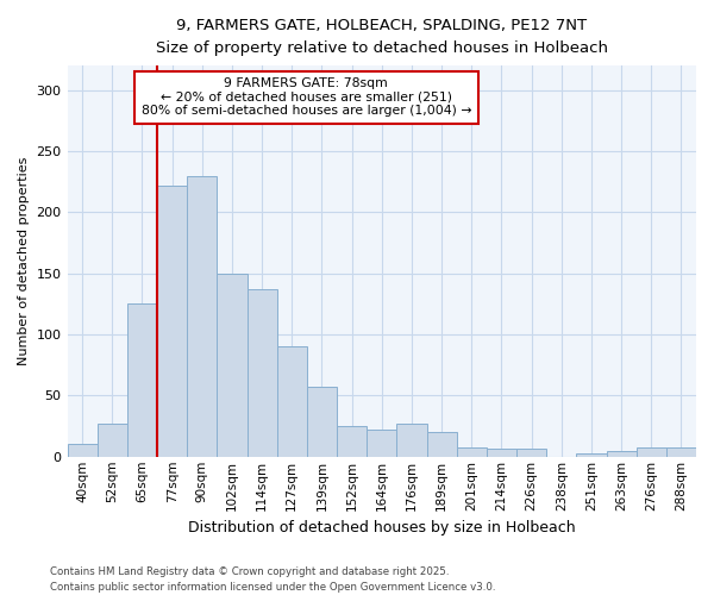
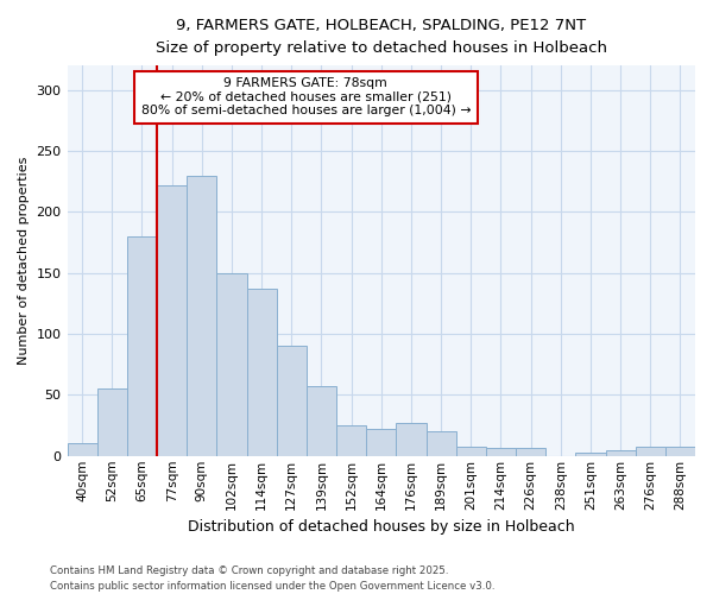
52sqm: 27 -> 55
65sqm: 125 -> 180
